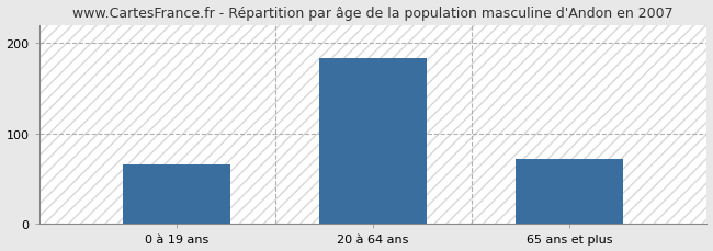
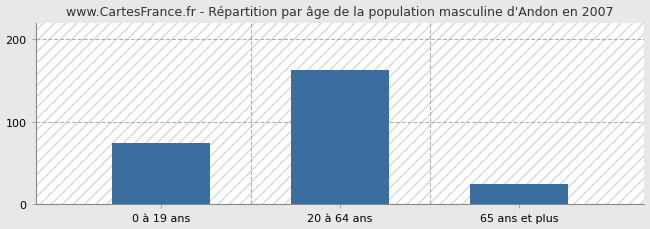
0 à 19 ans: 66 -> 75
20 à 64 ans: 184 -> 163
65 ans et plus: 72 -> 25
